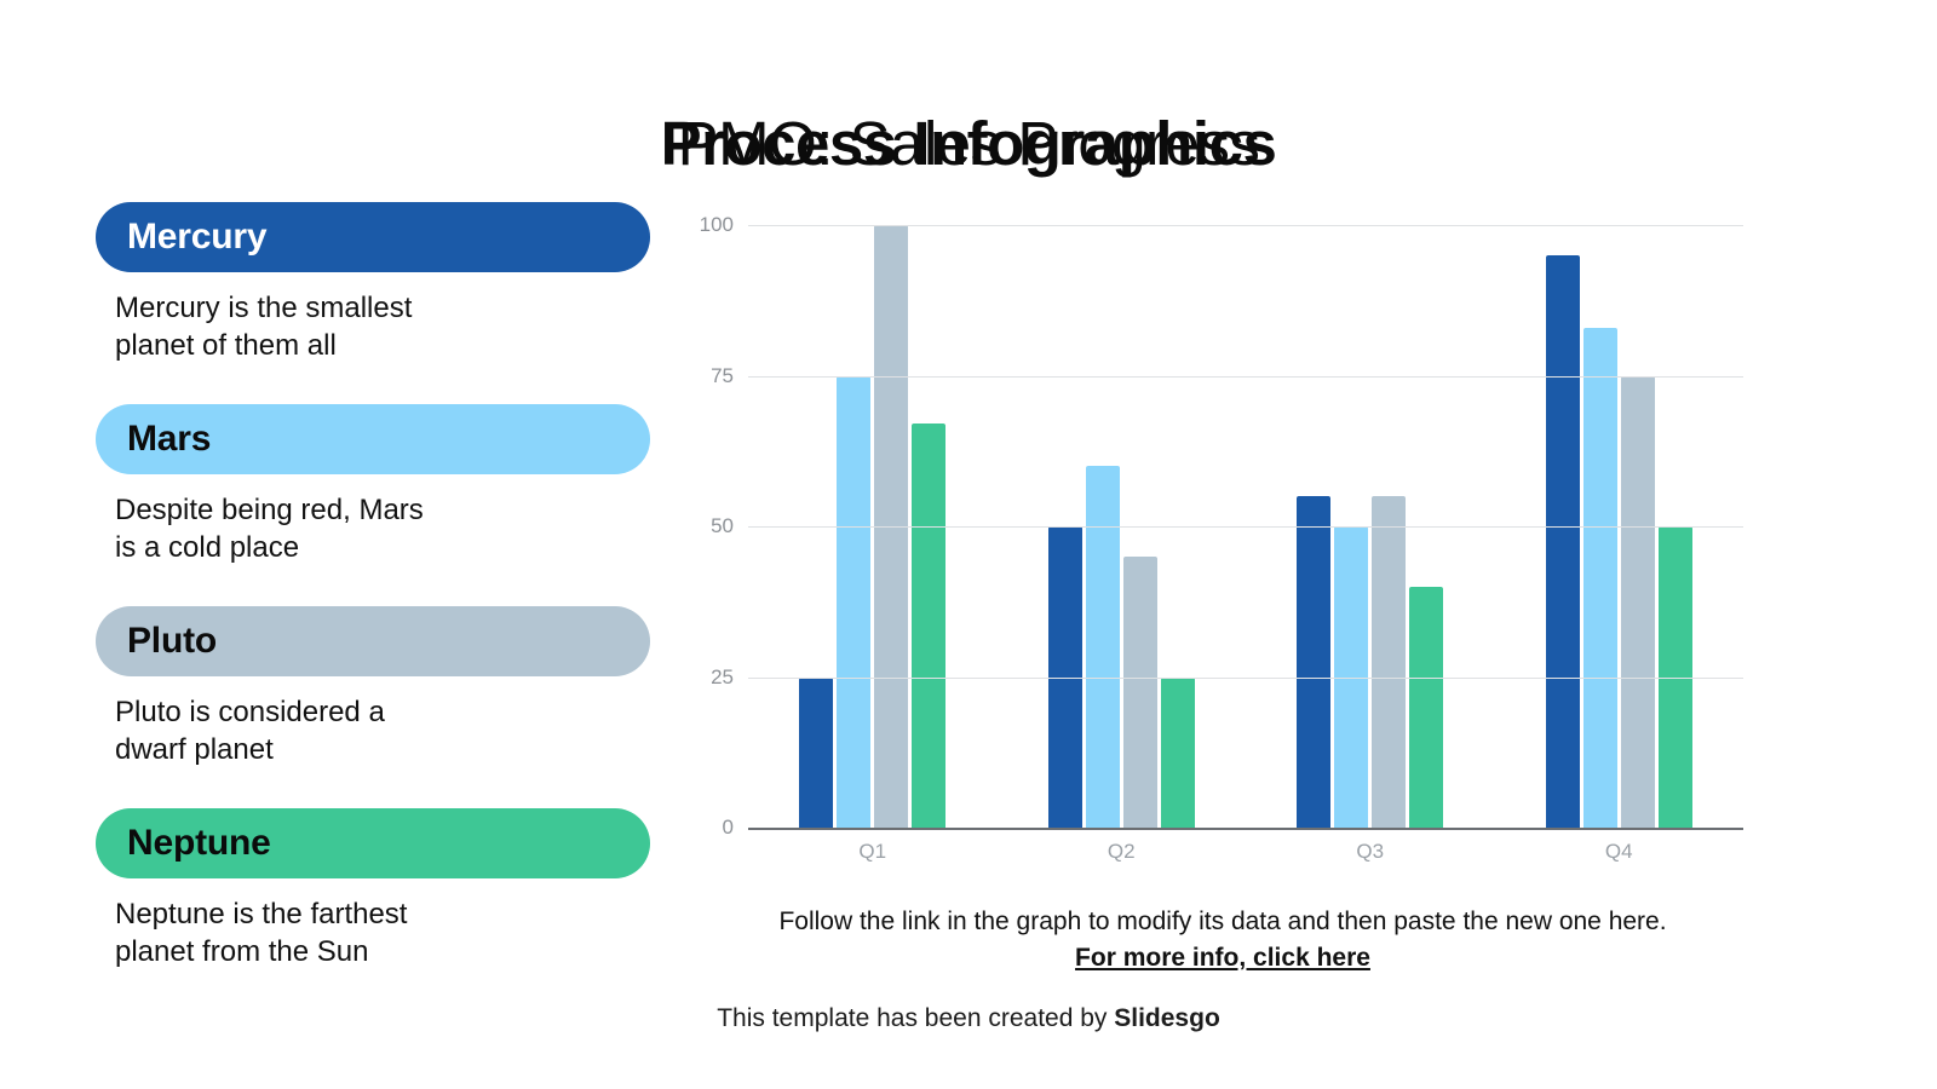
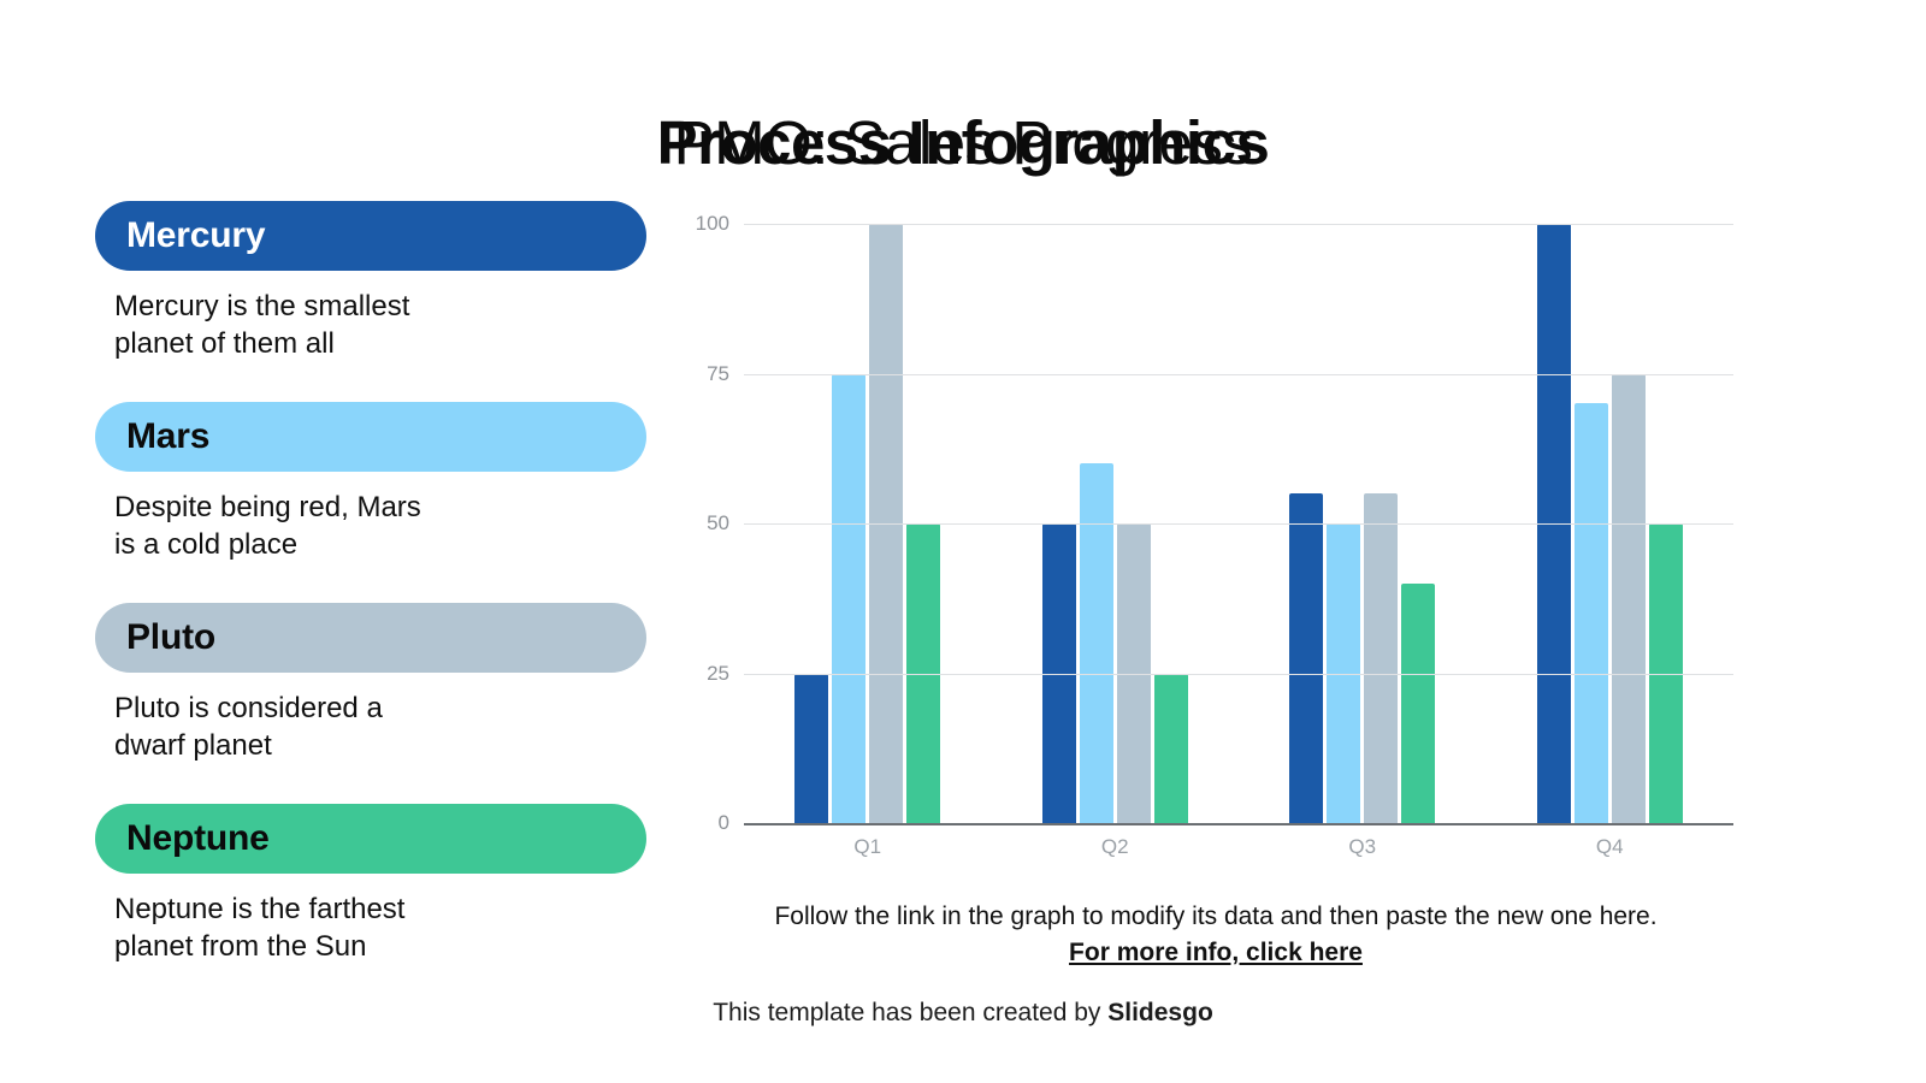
Neptune/Q1: 67 -> 50
Pluto/Q2: 45 -> 50
Mercury/Q4: 95 -> 100
Mars/Q4: 83 -> 70
